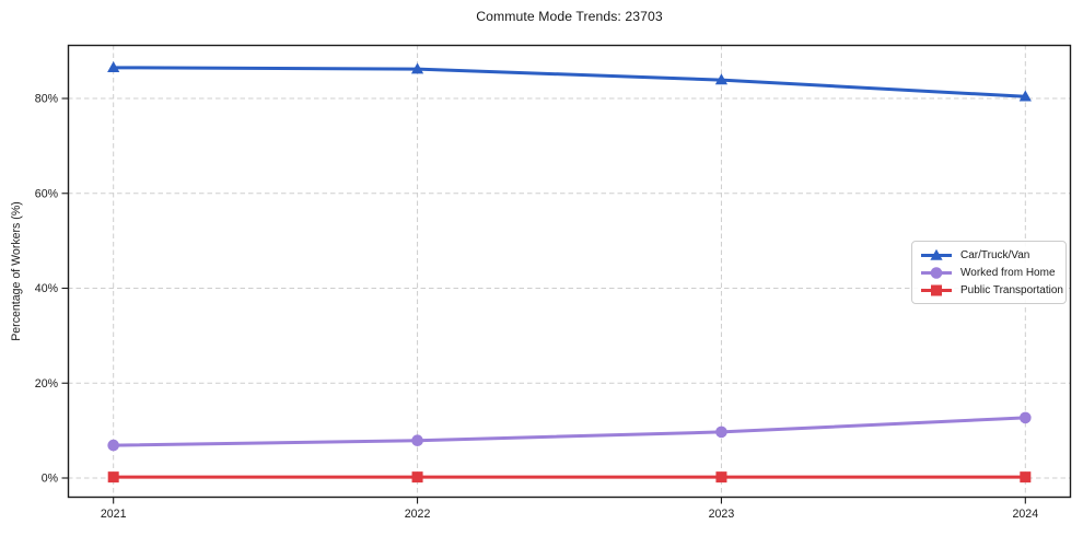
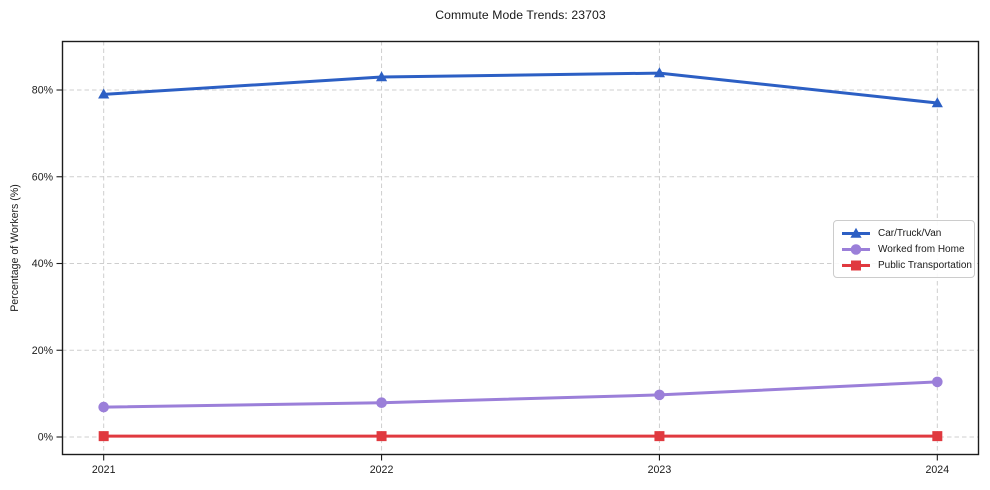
Car/Truck/Van/2021: 86% -> 79%
Car/Truck/Van/2022: 86% -> 83%
Car/Truck/Van/2024: 80% -> 77%
